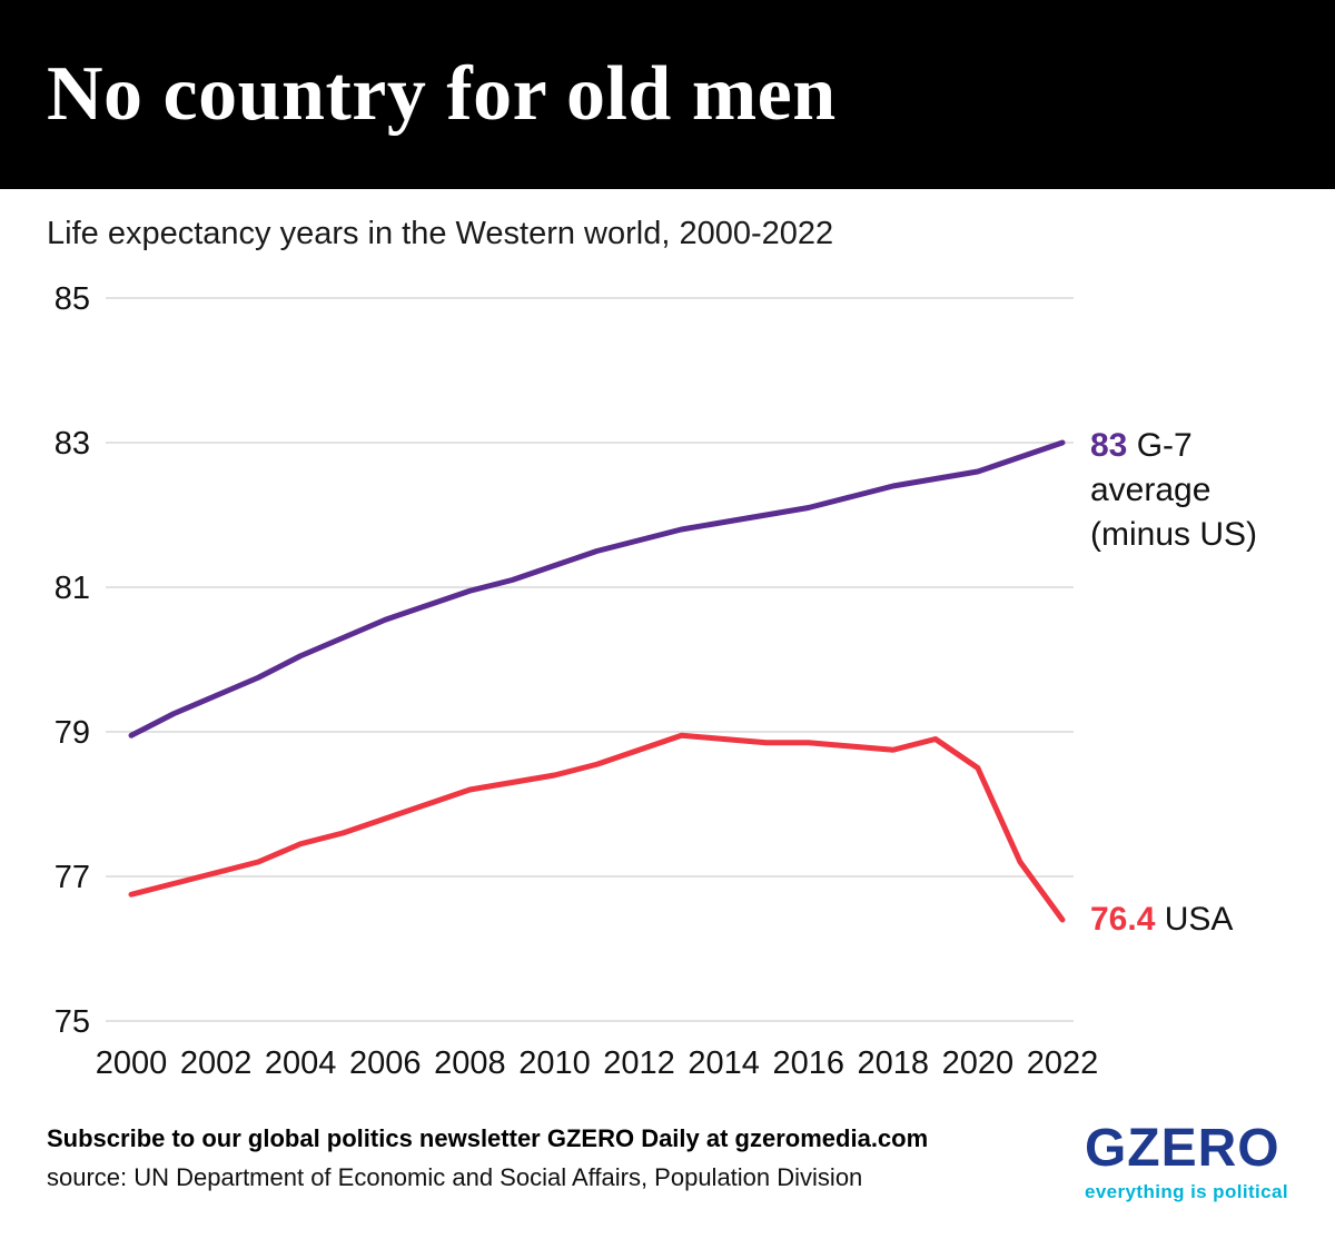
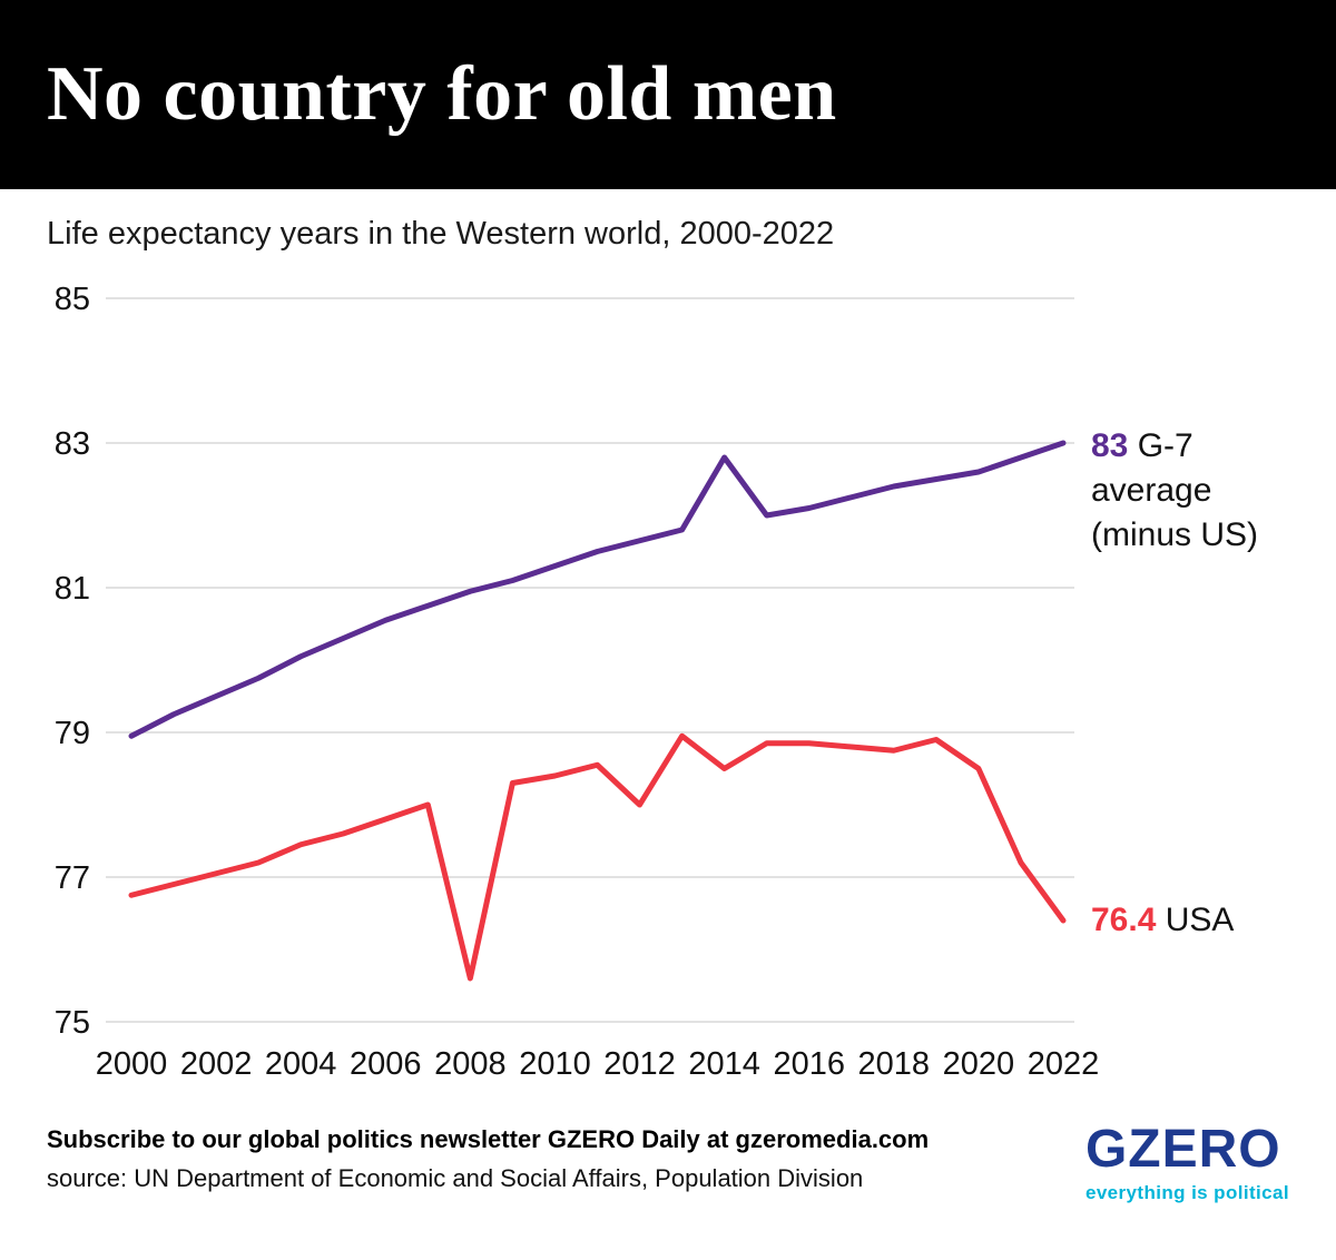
USA/2008: 78.2 -> 75.6
USA/2012: 78.8 -> 78.0
G-7 average (minus US)/2014: 81.9 -> 82.8
USA/2014: 78.9 -> 78.5
